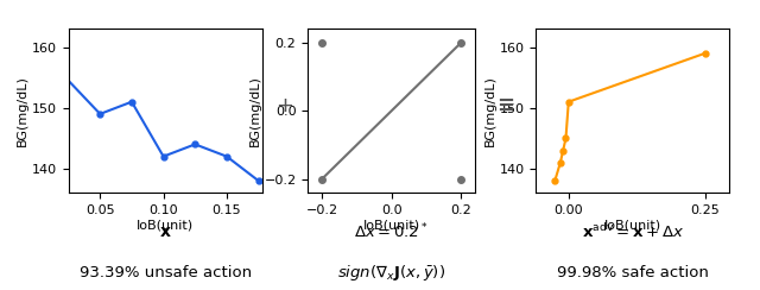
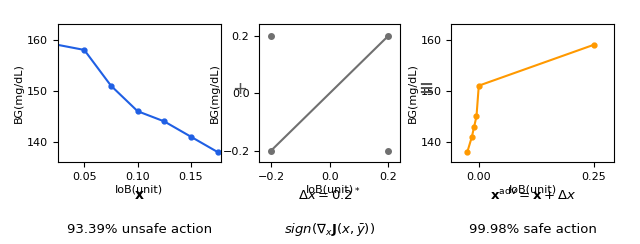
0.05: 149 -> 158
0.10: 142 -> 146
0.15: 142 -> 141
